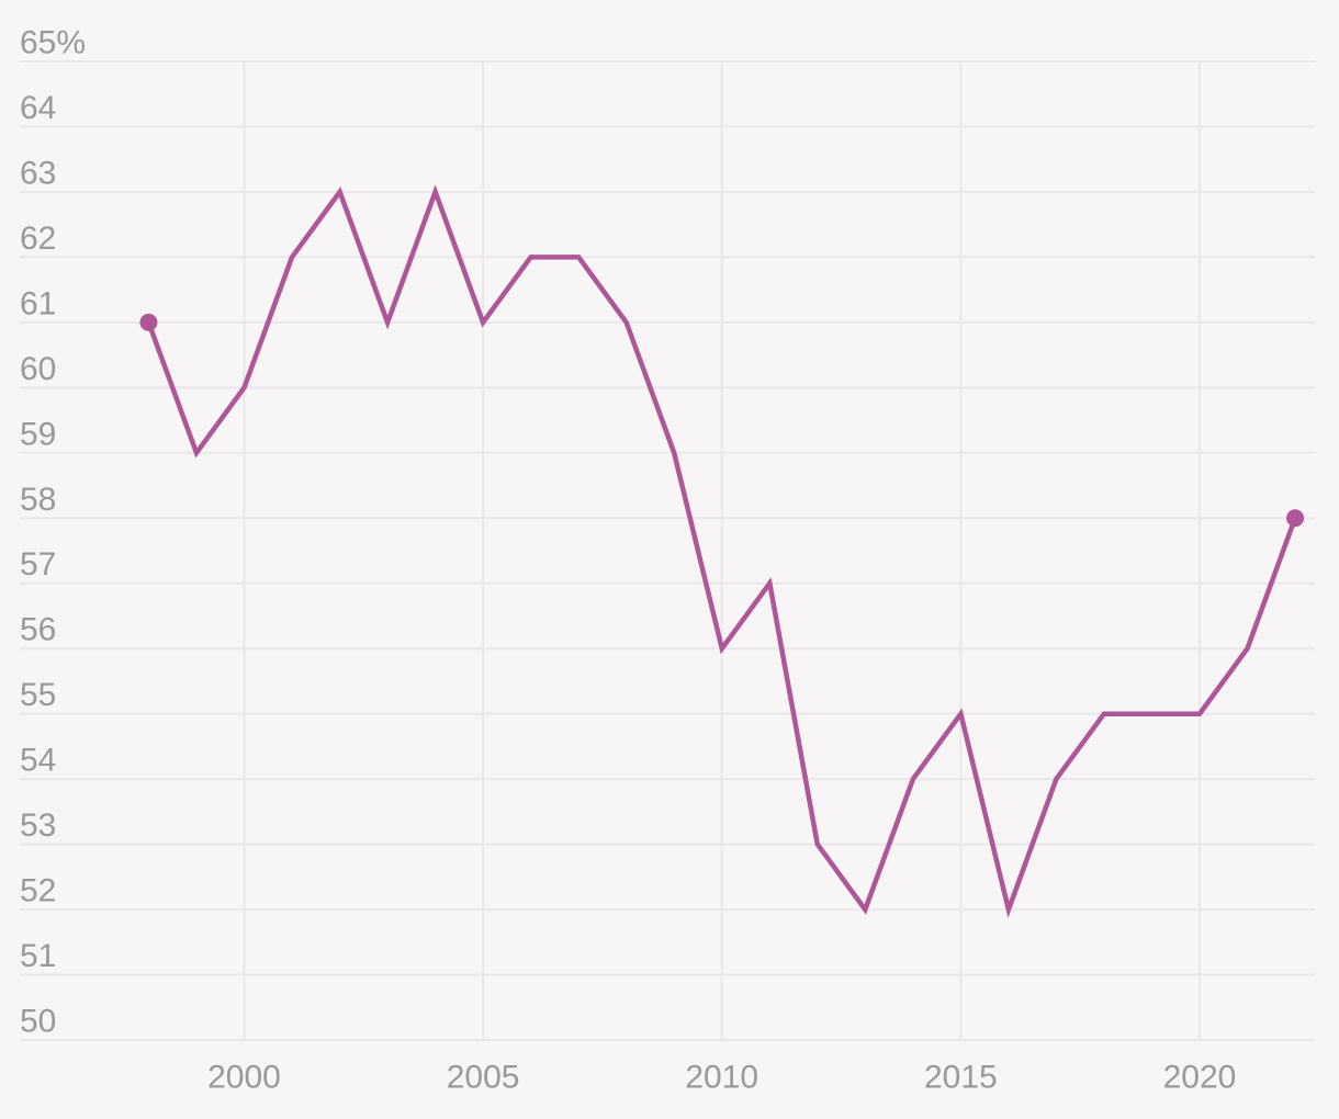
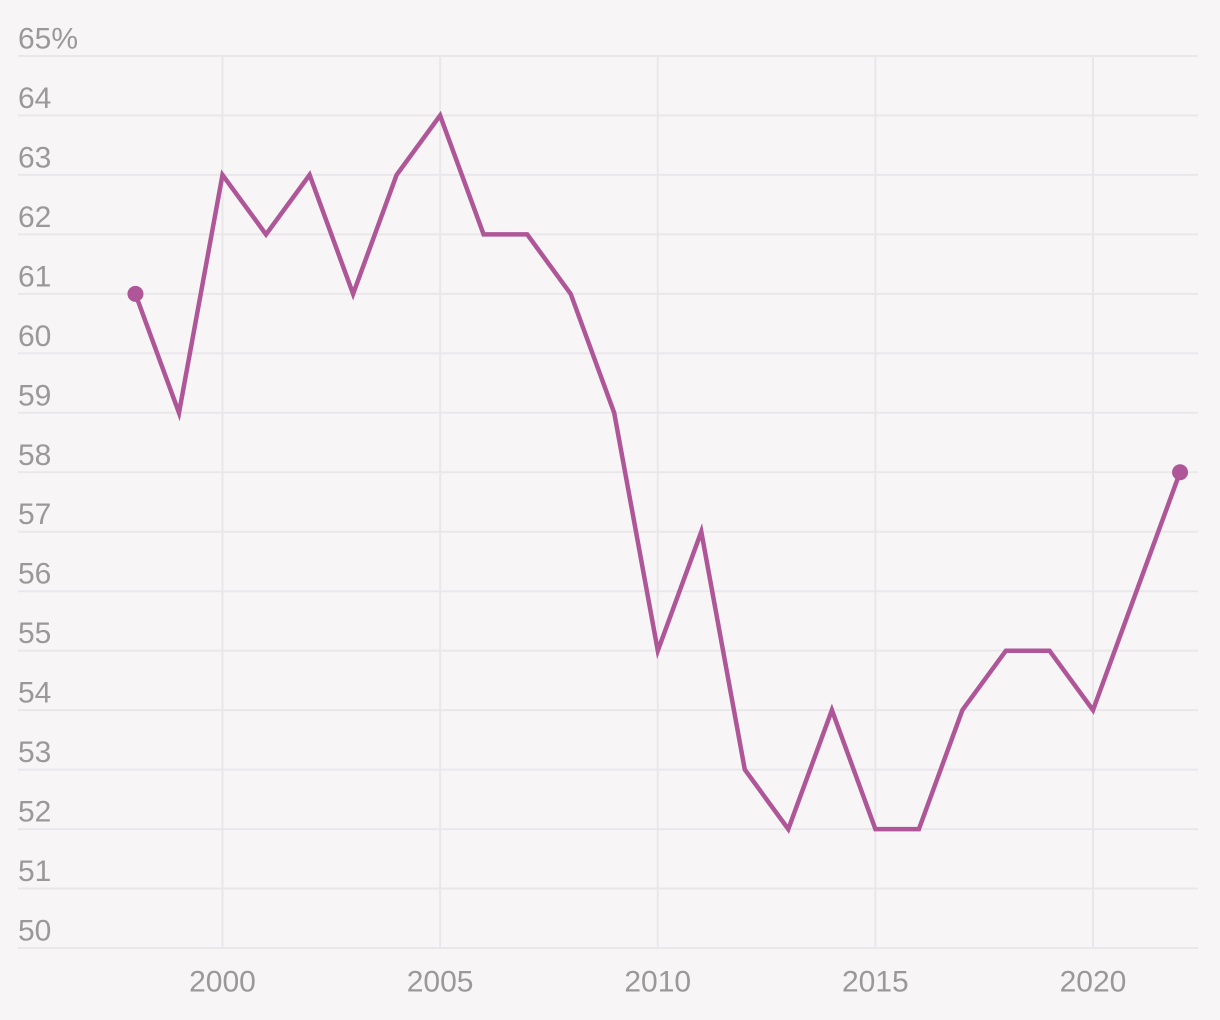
2000: 60% -> 63%
2005: 61% -> 64%
2010: 56% -> 55%
2015: 55% -> 52%
2020: 55% -> 54%
